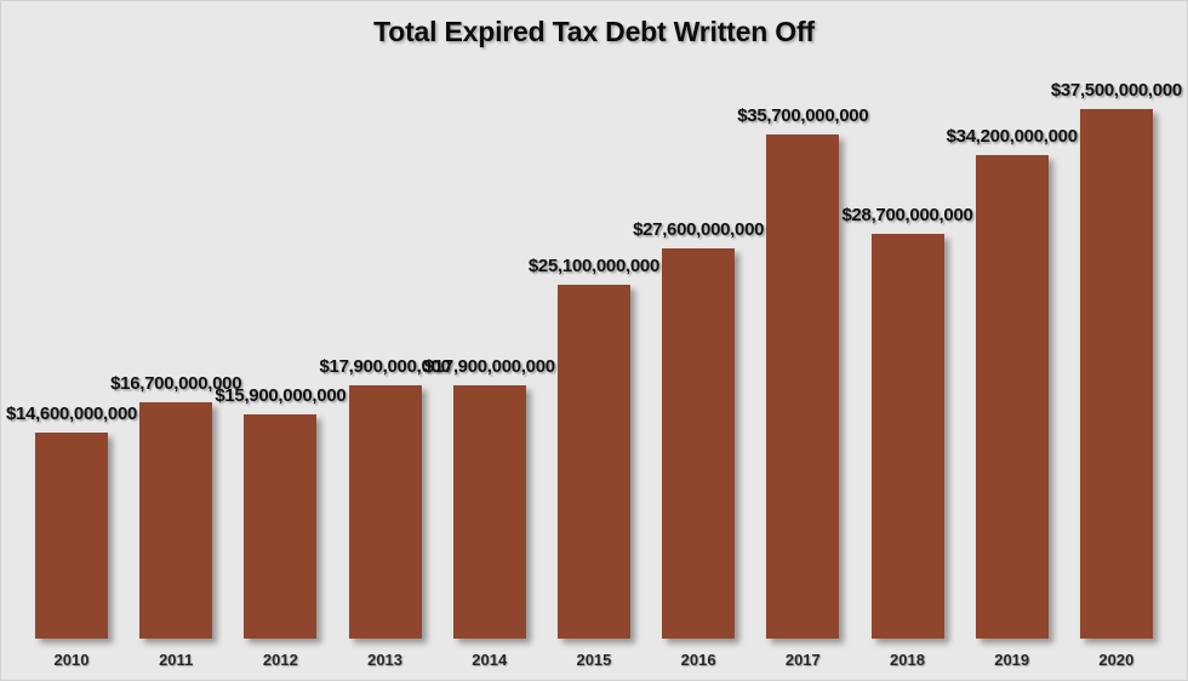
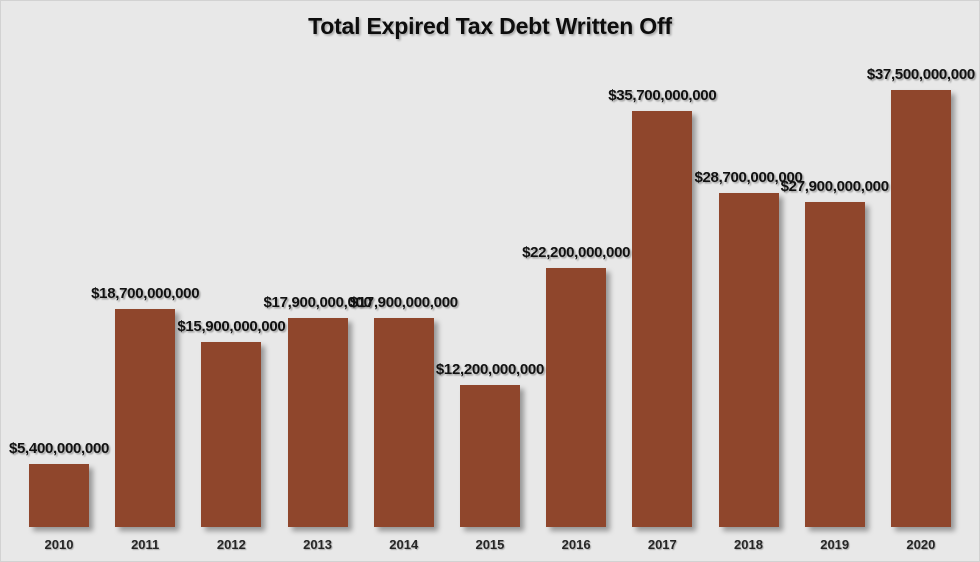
2010: $14,600,000,000 -> $5,400,000,000
2011: $16,700,000,000 -> $18,700,000,000
2015: $25,100,000,000 -> $12,200,000,000
2016: $27,600,000,000 -> $22,200,000,000
2019: $34,200,000,000 -> $27,900,000,000
